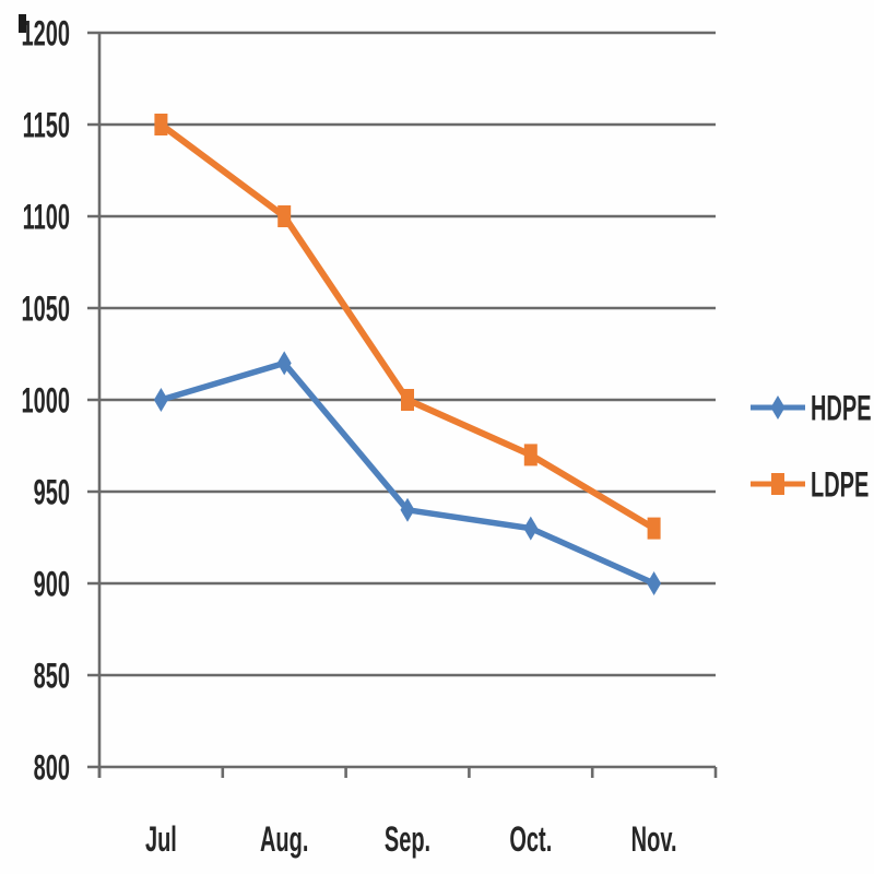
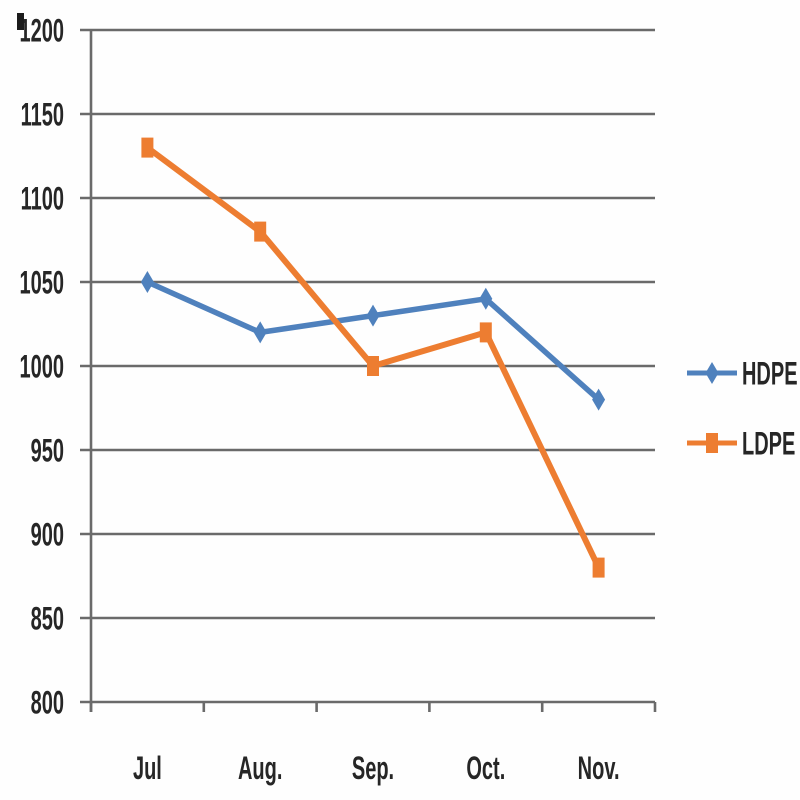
HDPE/Jul: 1000 -> 1050
LDPE/Jul: 1150 -> 1130
LDPE/Aug.: 1100 -> 1080
HDPE/Sep.: 940 -> 1030
HDPE/Oct.: 930 -> 1040
LDPE/Oct.: 970 -> 1020
HDPE/Nov.: 900 -> 980
LDPE/Nov.: 930 -> 880
